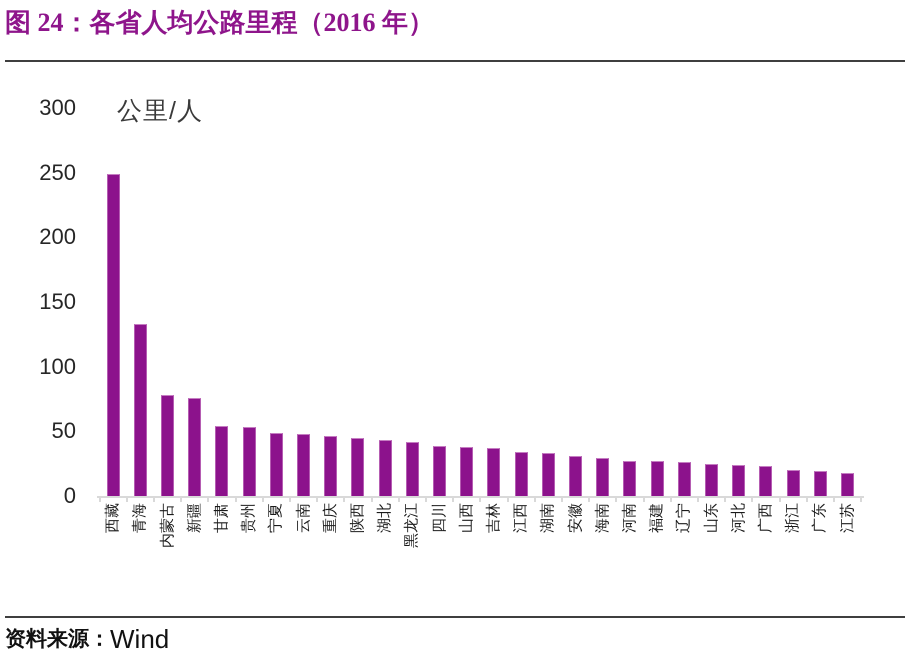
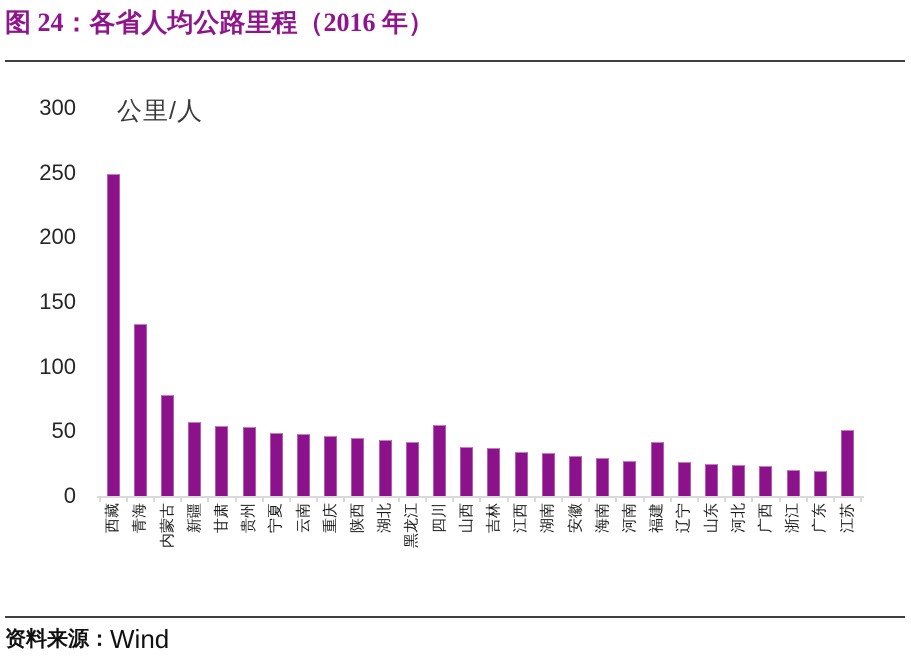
新疆: 76 -> 57
四川: 39 -> 55
福建: 27 -> 42
江苏: 18 -> 51
